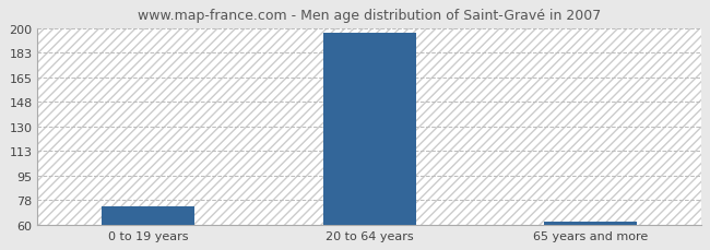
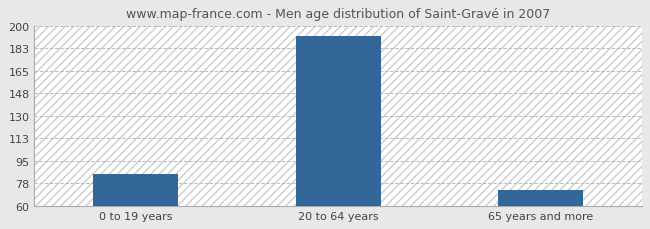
0 to 19 years: 73 -> 85
20 to 64 years: 197 -> 192
65 years and more: 62 -> 72
